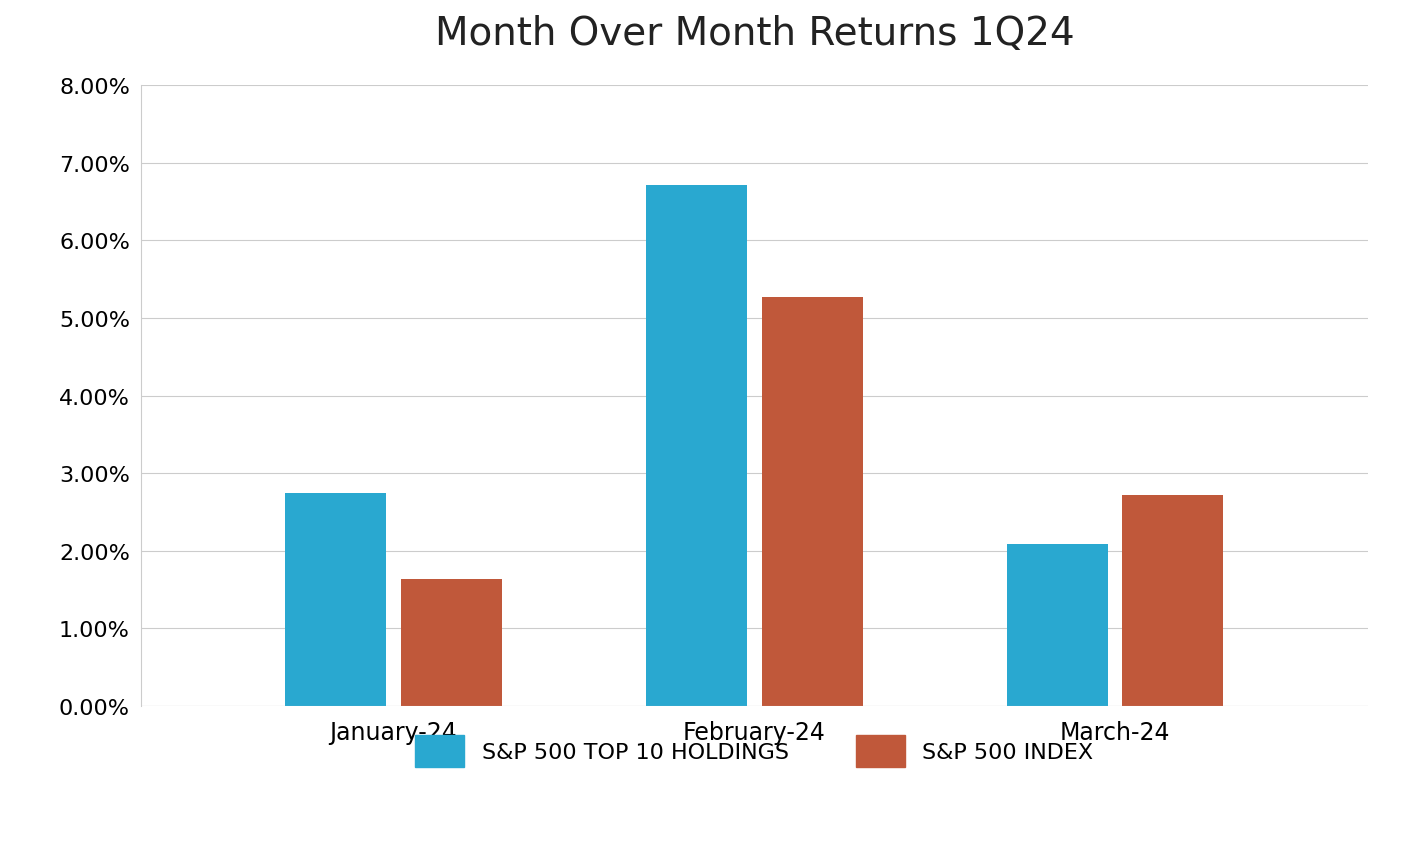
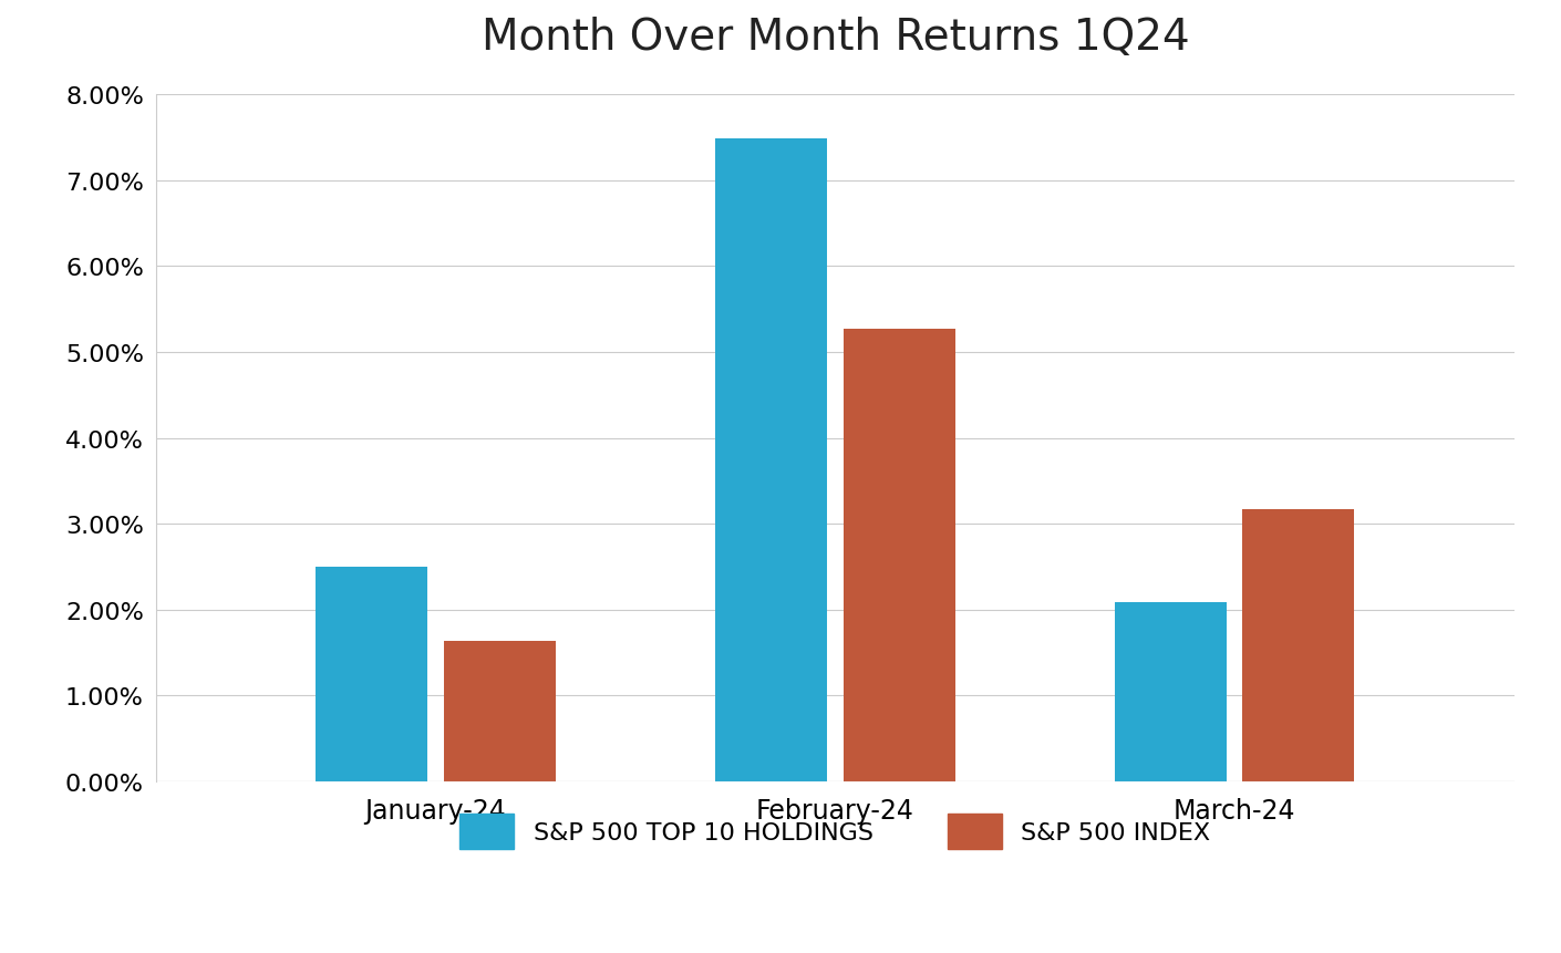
S&P 500 TOP 10 HOLDINGS/January-24: 2.74% -> 2.50%
S&P 500 TOP 10 HOLDINGS/February-24: 6.72% -> 7.49%
S&P 500 INDEX/March-24: 2.72% -> 3.17%
